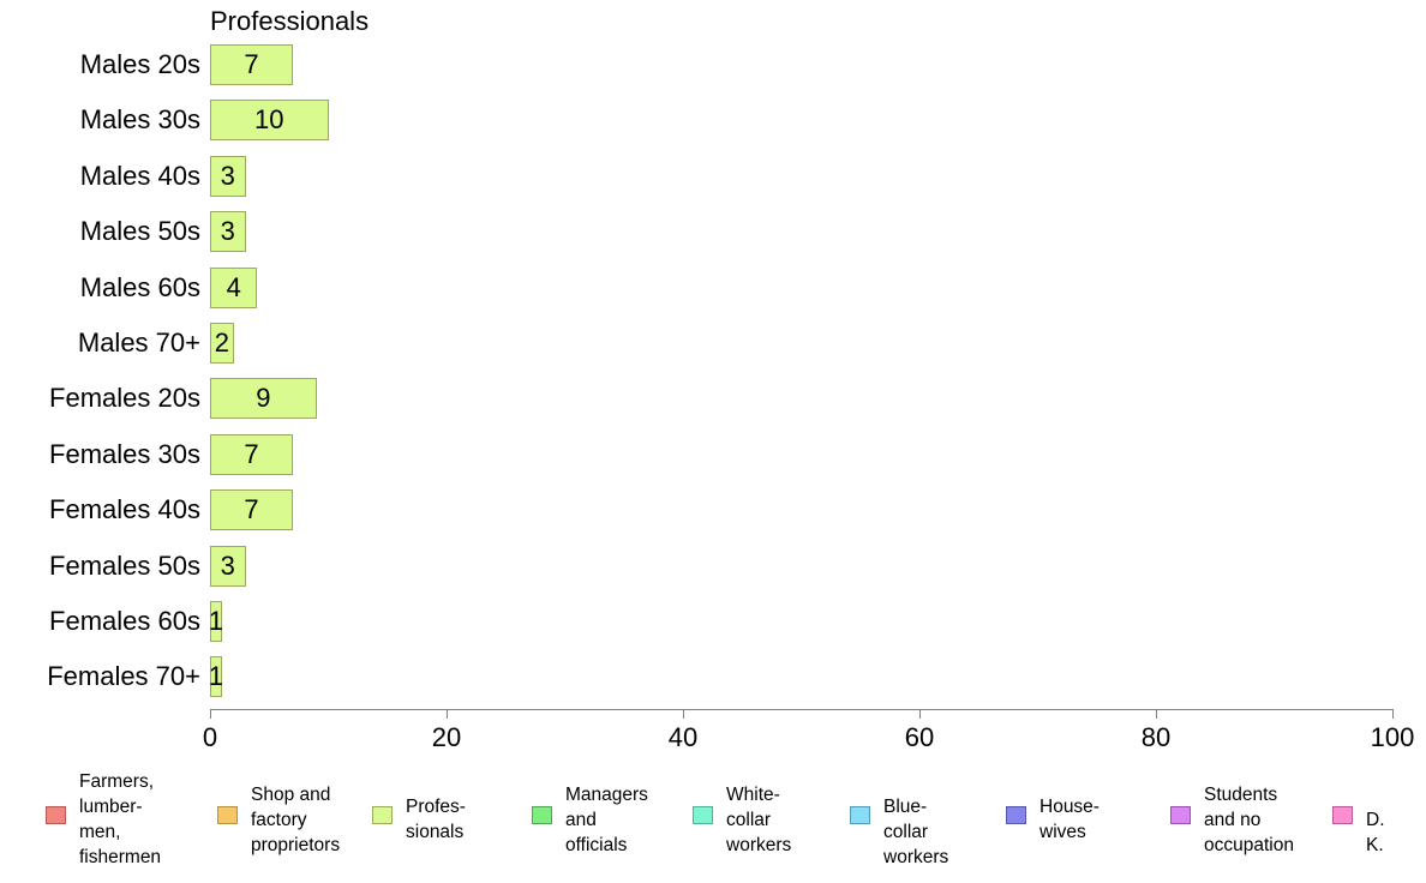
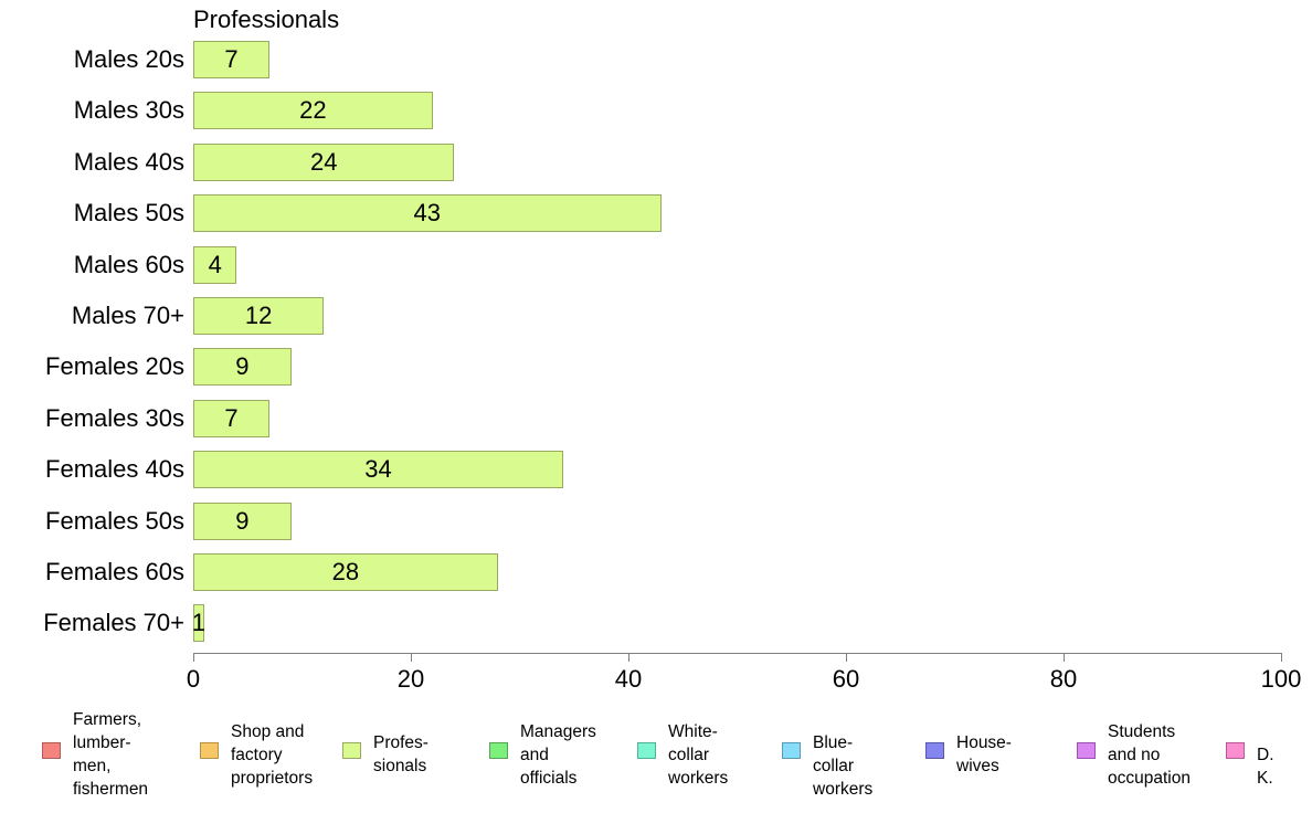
Males 30s: 10 -> 22
Males 40s: 3 -> 24
Males 50s: 3 -> 43
Males 70+: 2 -> 12
Females 40s: 7 -> 34
Females 50s: 3 -> 9
Females 60s: 1 -> 28
